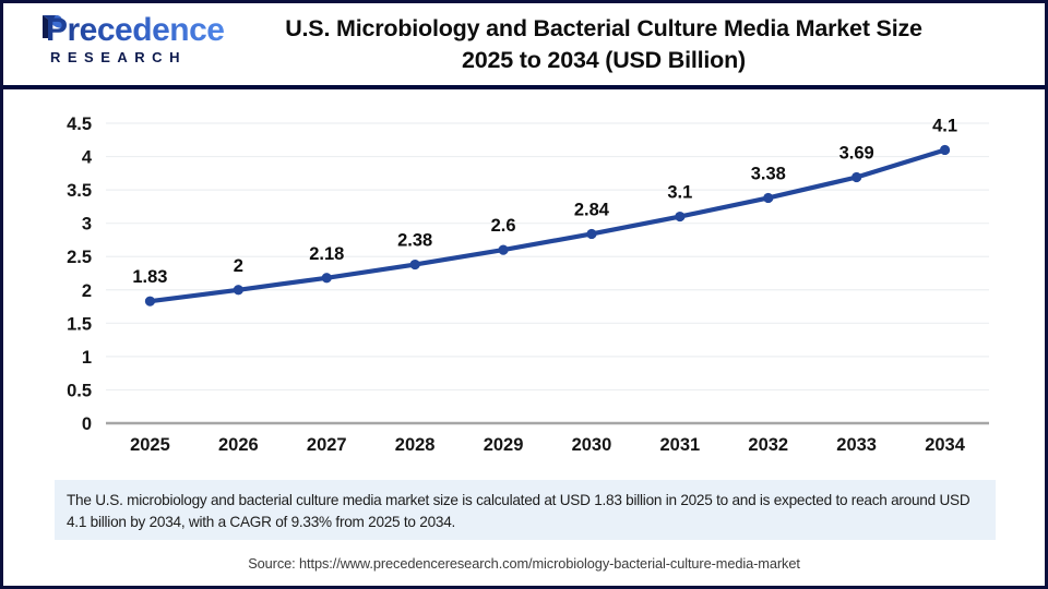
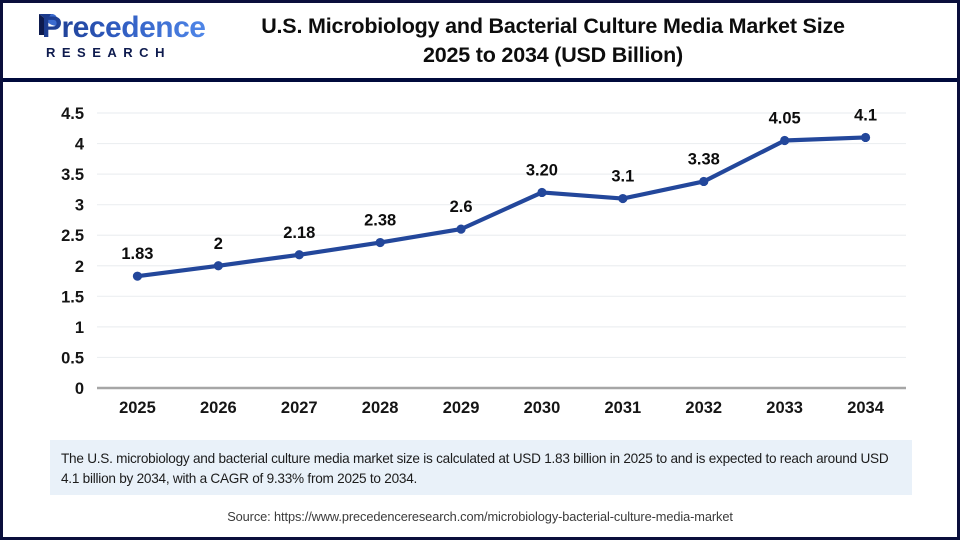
2030: 2.84 -> 3.20
2033: 3.69 -> 4.05
